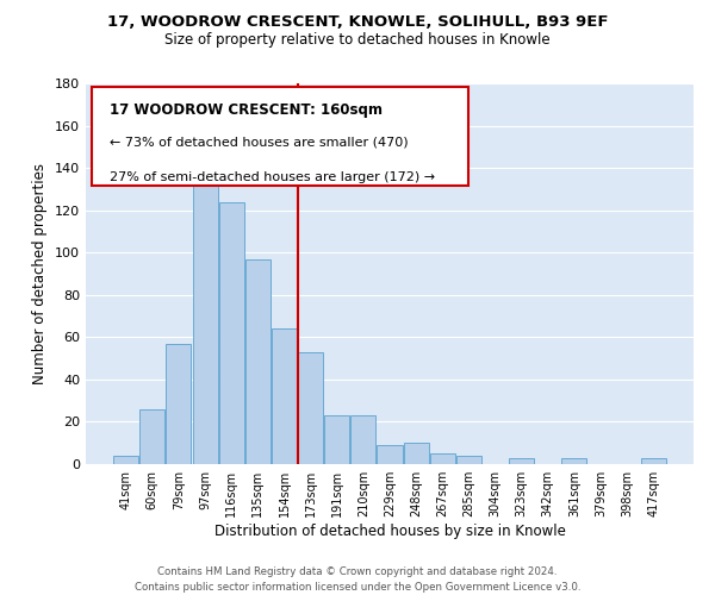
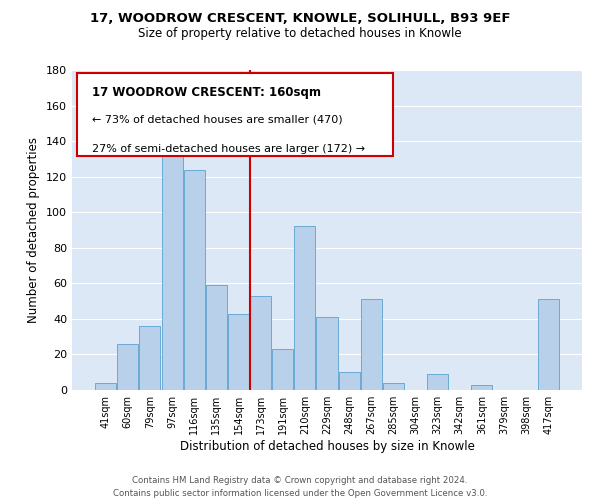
79sqm: 57 -> 36
135sqm: 97 -> 59
154sqm: 64 -> 43
210sqm: 23 -> 92
229sqm: 9 -> 41
267sqm: 5 -> 51
323sqm: 3 -> 9
417sqm: 3 -> 51
